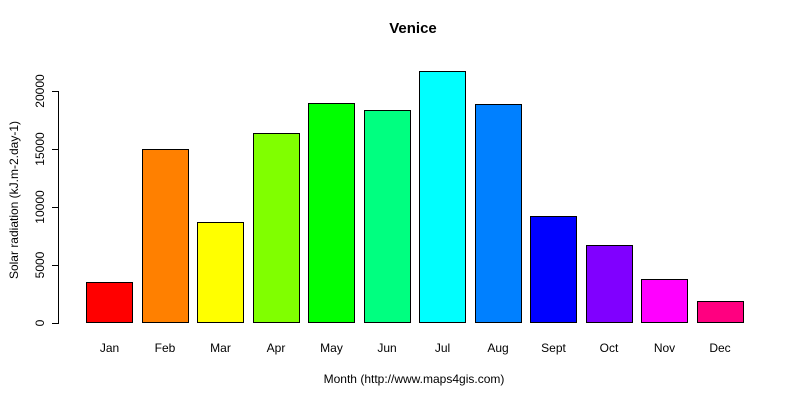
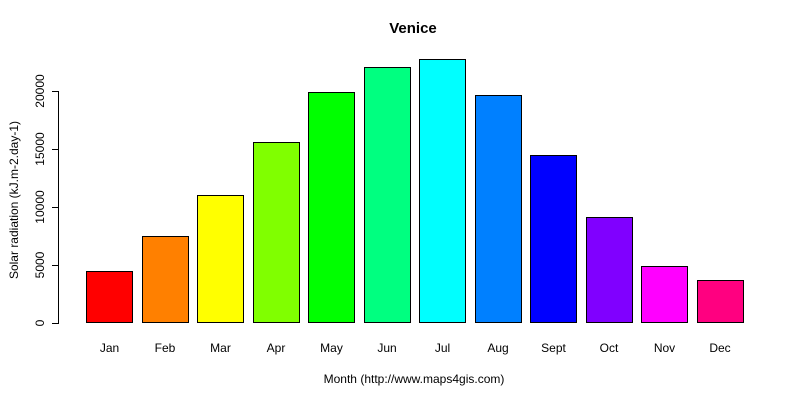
Jan: 3500 -> 4500
Feb: 15000 -> 7500
Mar: 8700 -> 11000
Apr: 16400 -> 15600
May: 19000 -> 19900
Jun: 18400 -> 22100
Jul: 21700 -> 22800
Aug: 18900 -> 19600
Sept: 9200 -> 14500
Oct: 6700 -> 9100
Nov: 3800 -> 4900
Dec: 1900 -> 3700
